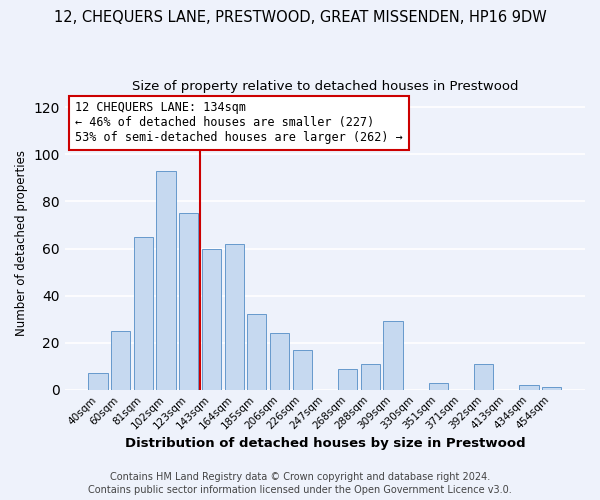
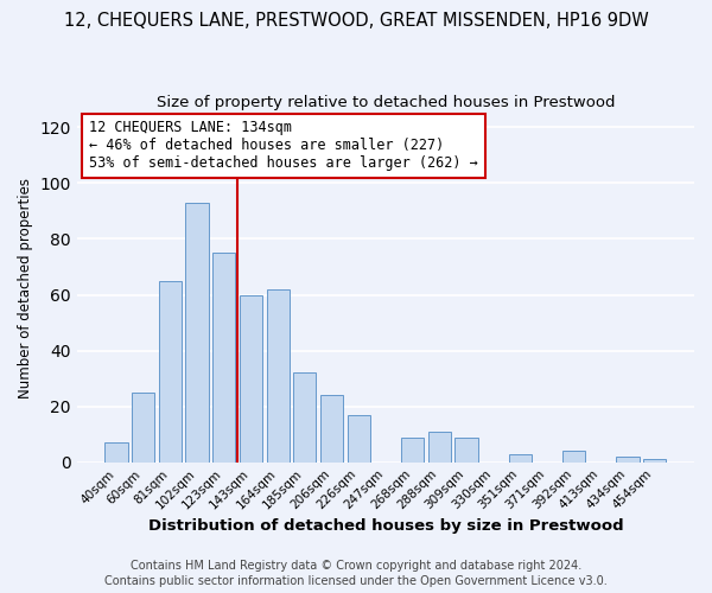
309sqm: 29 -> 9
392sqm: 11 -> 4
